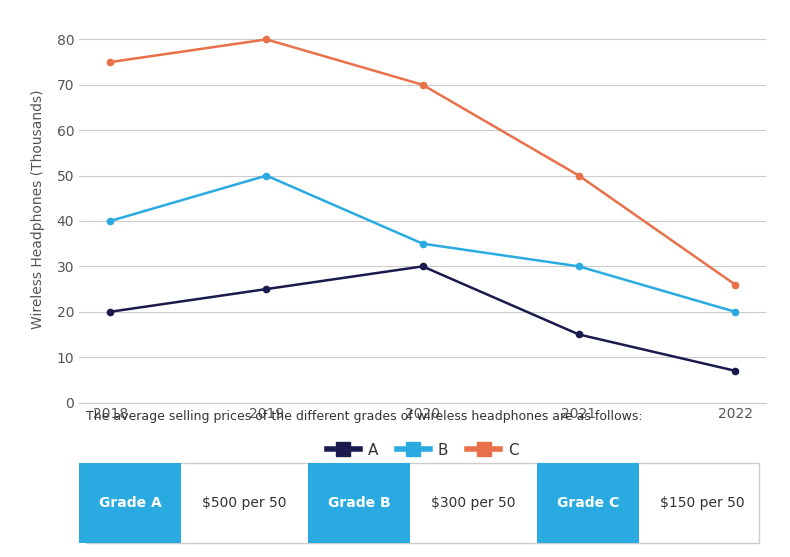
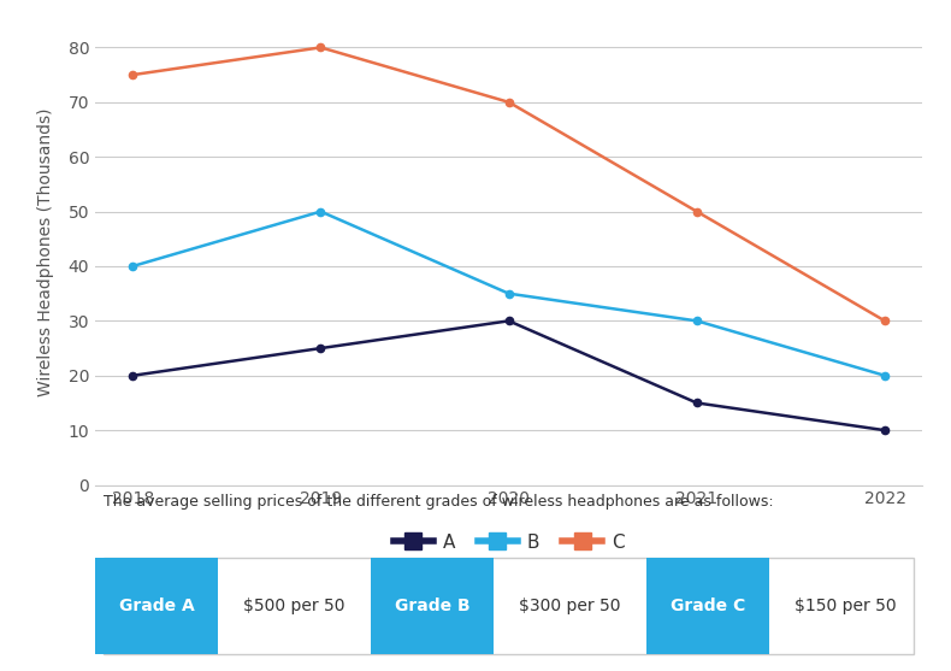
A/2022: 7 -> 10
C/2022: 26 -> 30
